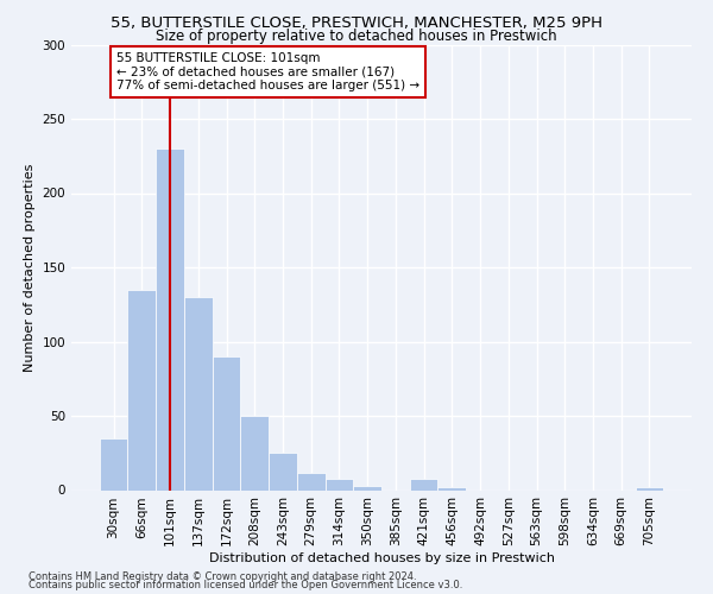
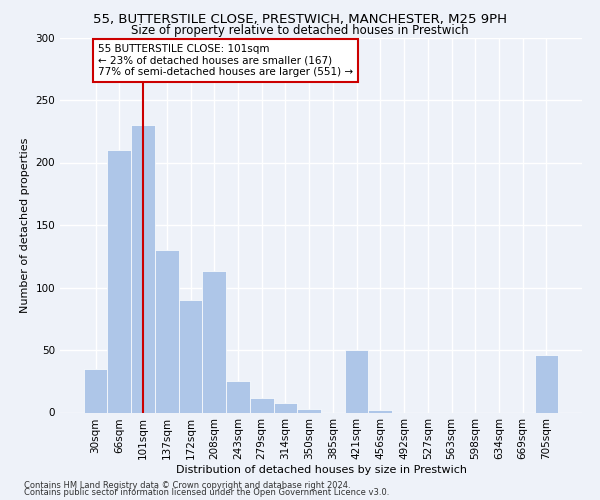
66sqm: 135 -> 210
208sqm: 50 -> 113
421sqm: 8 -> 50
705sqm: 2 -> 46
